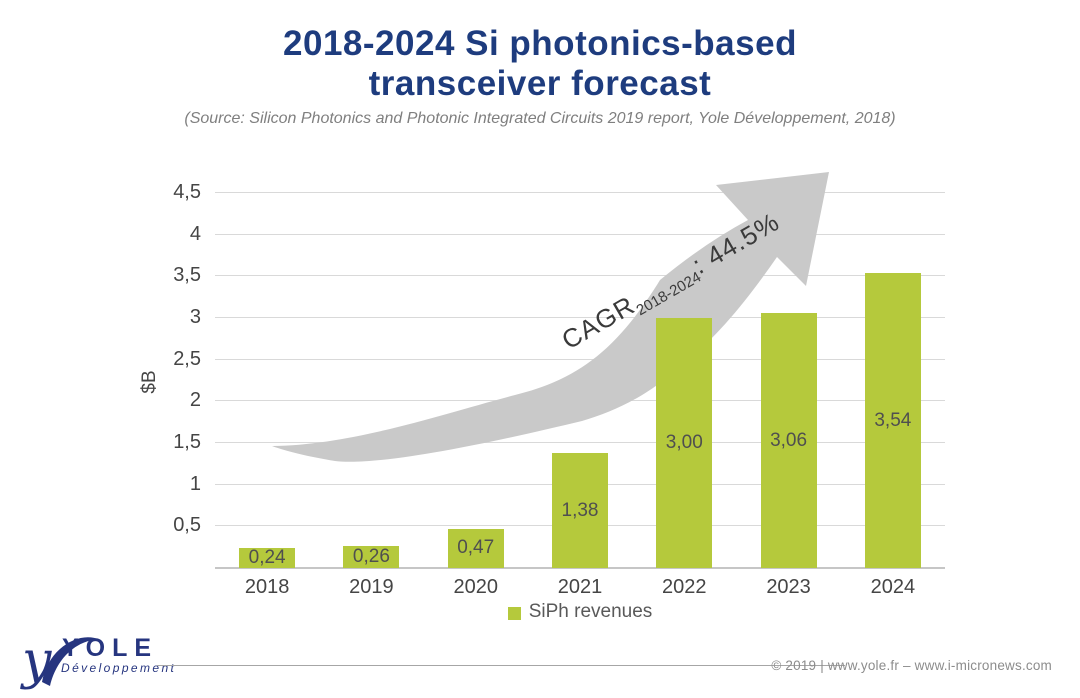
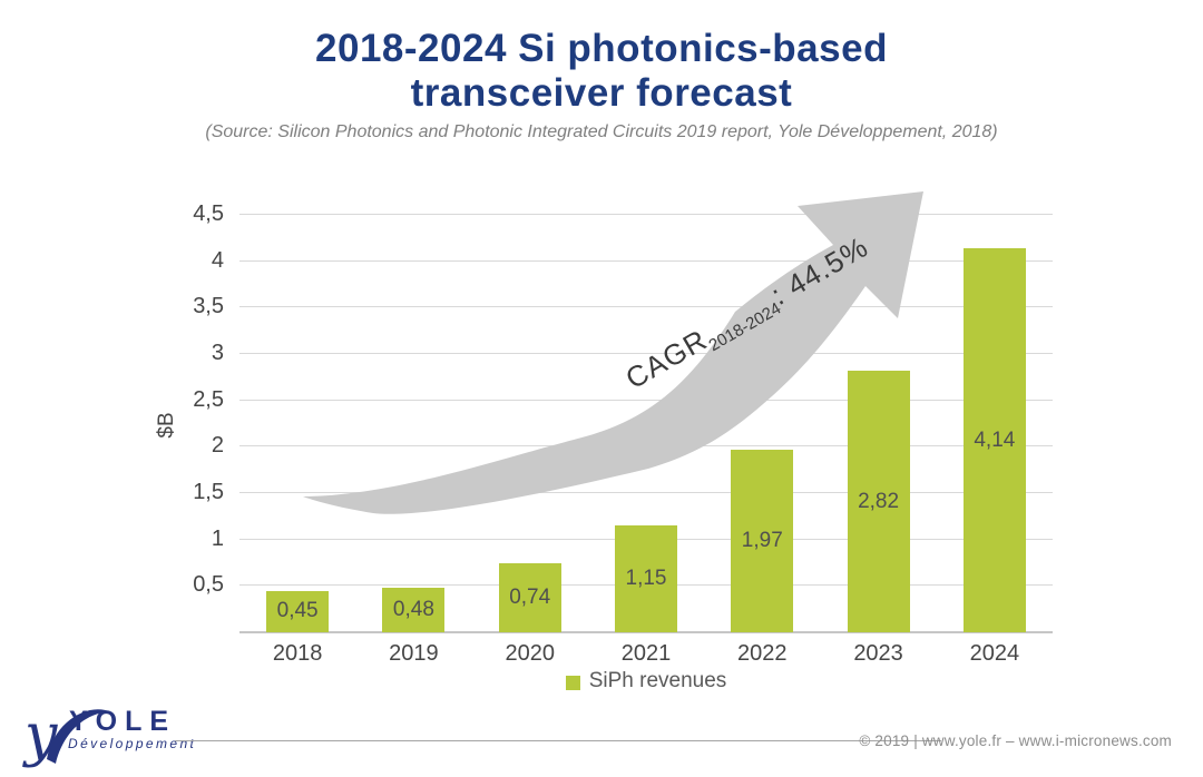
2018: 0,24 -> 0,45
2019: 0,26 -> 0,48
2020: 0,47 -> 0,74
2021: 1,38 -> 1,15
2022: 3,00 -> 1,97
2023: 3,06 -> 2,82
2024: 3,54 -> 4,14
